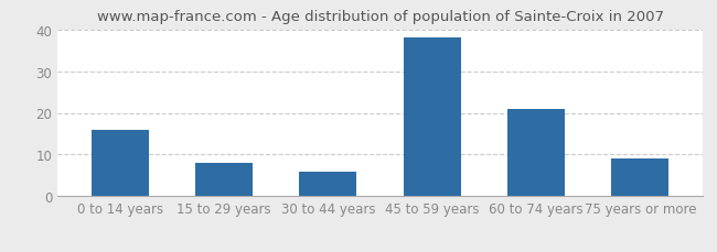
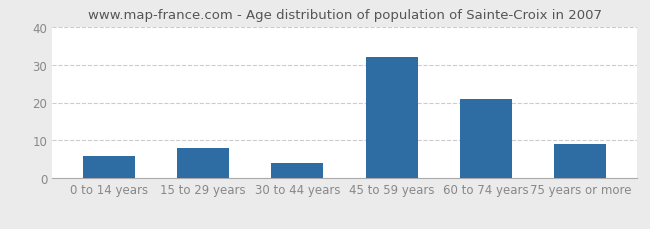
0 to 14 years: 16 -> 6
30 to 44 years: 6 -> 4
45 to 59 years: 38 -> 32
